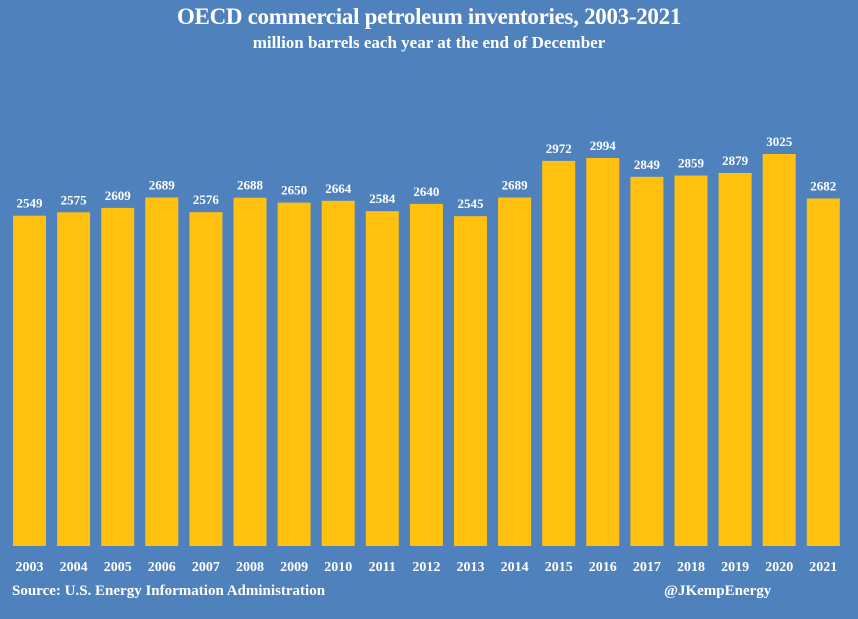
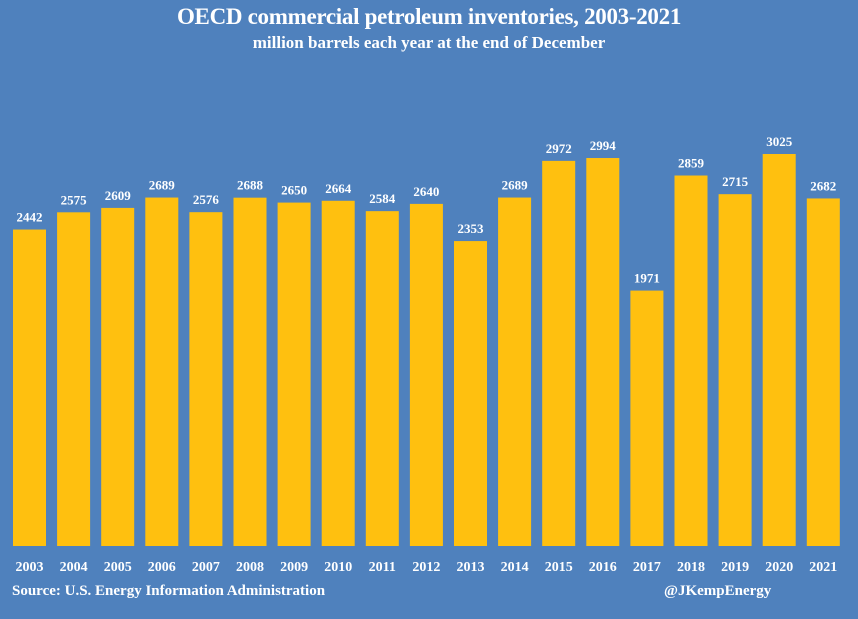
2003: 2549 -> 2442
2013: 2545 -> 2353
2017: 2849 -> 1971
2019: 2879 -> 2715
